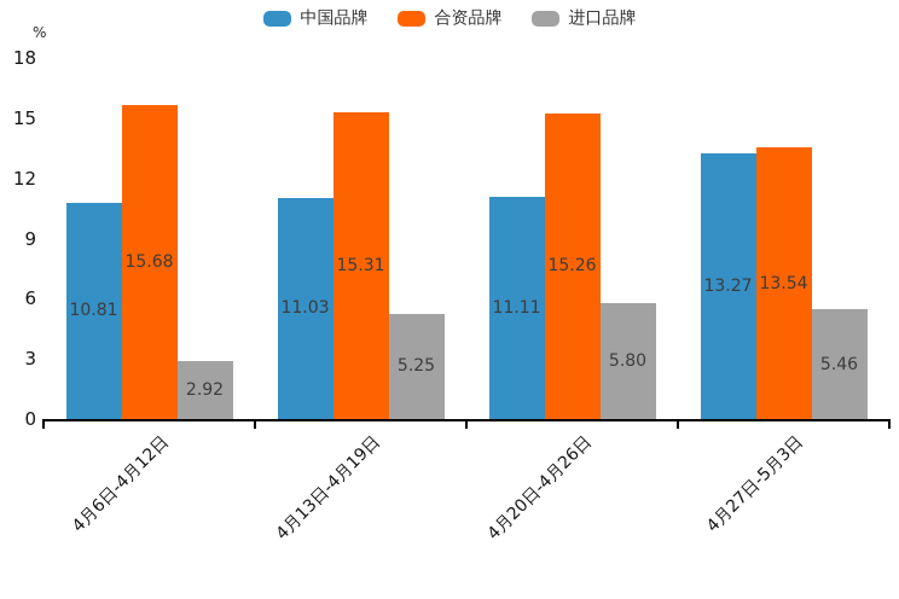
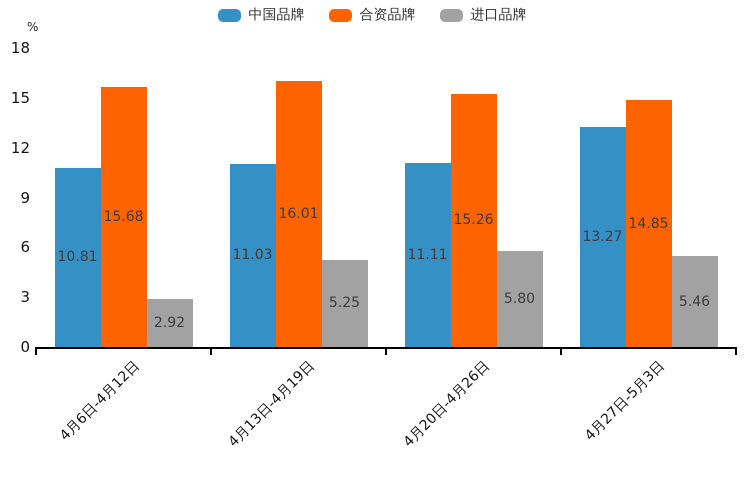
合资品牌/4月13日-4月19日: 15.31 -> 16.01
合资品牌/4月27日-5月3日: 13.54 -> 14.85
